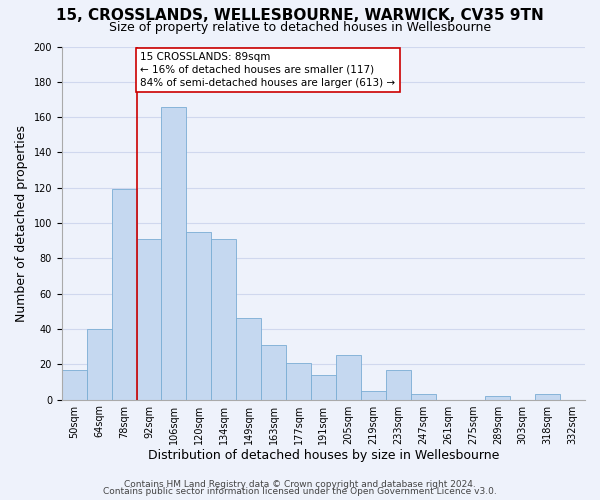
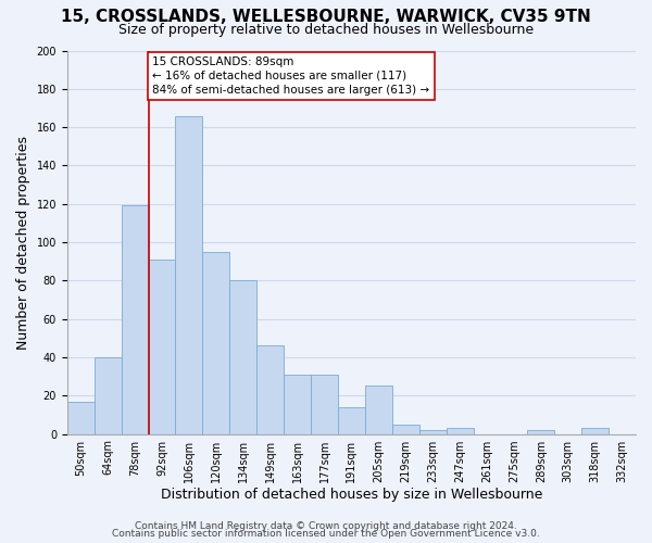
134sqm: 91 -> 80
177sqm: 21 -> 31
233sqm: 17 -> 2
